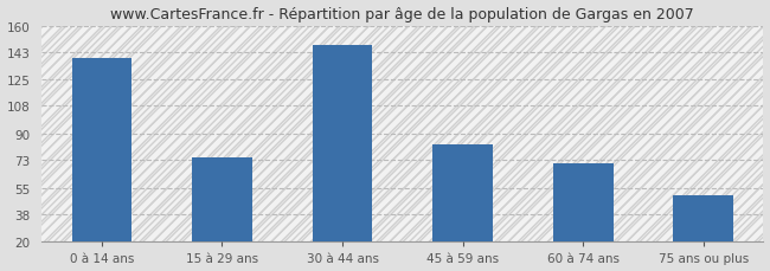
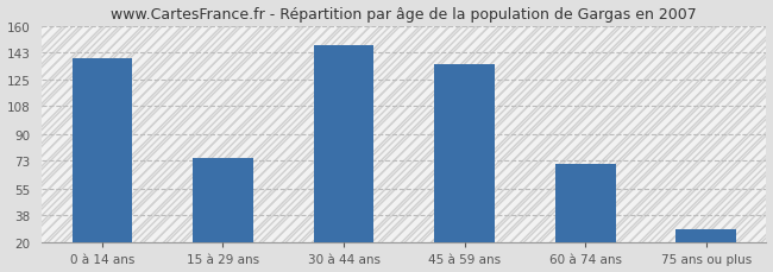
45 à 59 ans: 83 -> 135
75 ans ou plus: 50 -> 29
